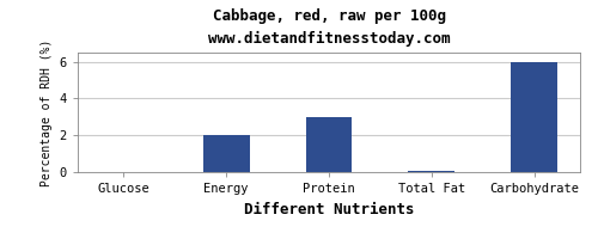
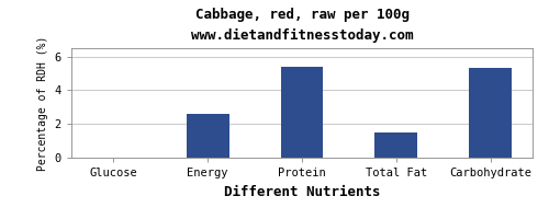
Energy: 2.0 -> 2.6
Protein: 3.0 -> 5.4
Total Fat: 0.1 -> 1.5
Carbohydrate: 6.0 -> 5.3
